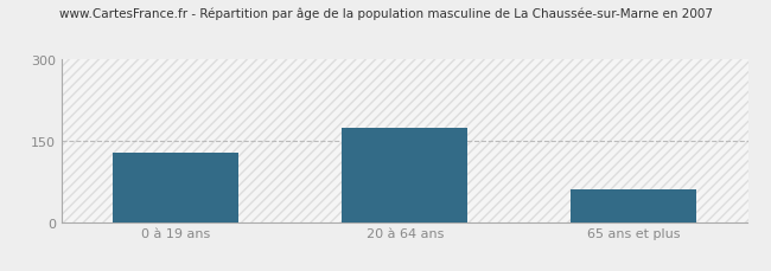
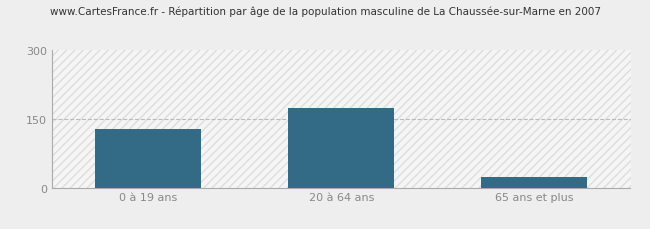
65 ans et plus: 60 -> 22
